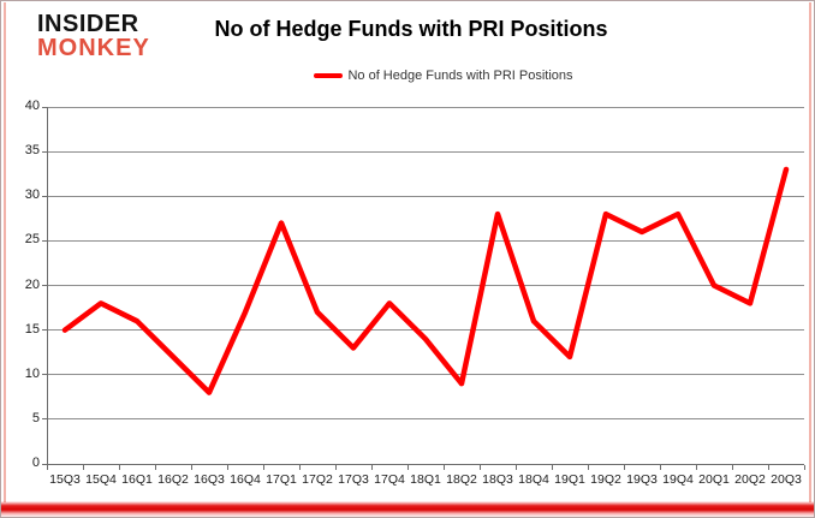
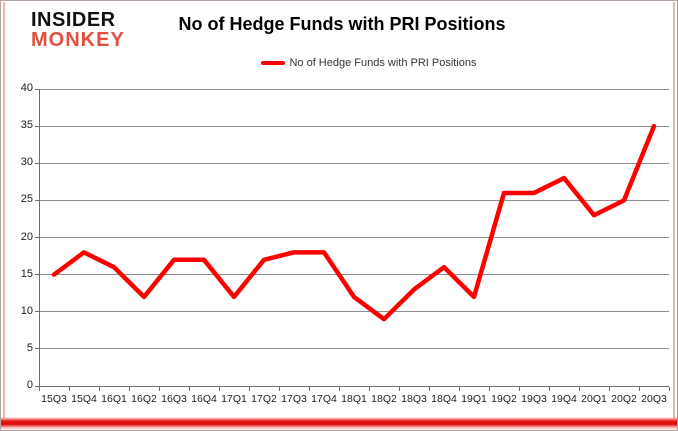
16Q3: 8 -> 17
17Q1: 27 -> 12
17Q3: 13 -> 18
18Q1: 14 -> 12
18Q3: 28 -> 13
19Q2: 28 -> 26
20Q1: 20 -> 23
20Q2: 18 -> 25
20Q3: 33 -> 35
